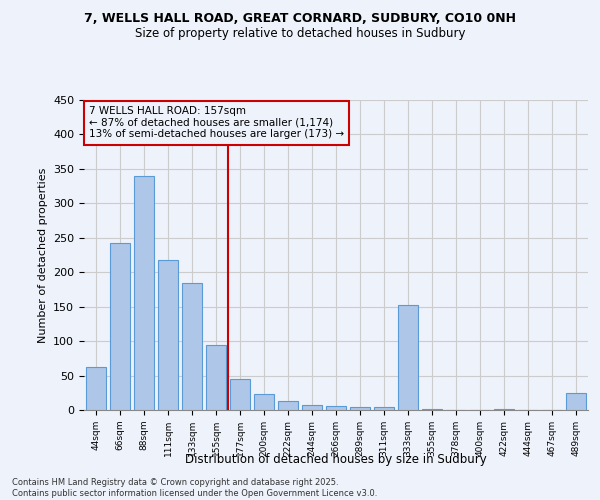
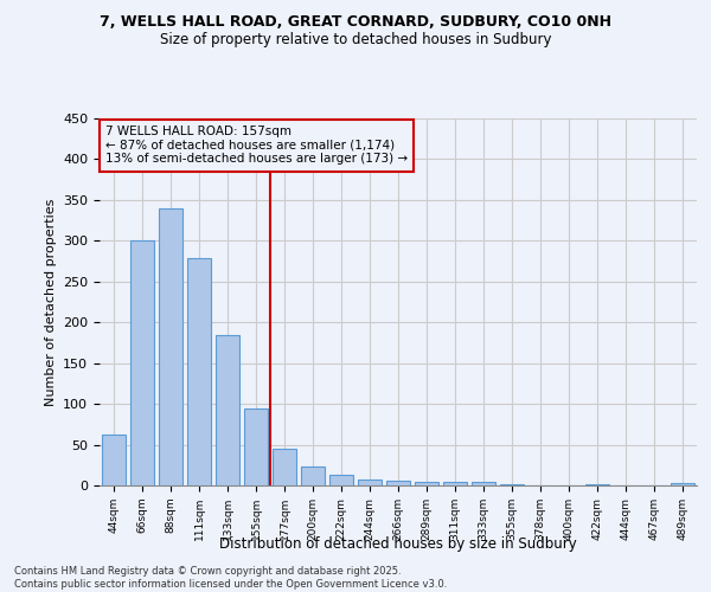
66sqm: 242 -> 301
111sqm: 218 -> 279
333sqm: 152 -> 4
489sqm: 24 -> 3
